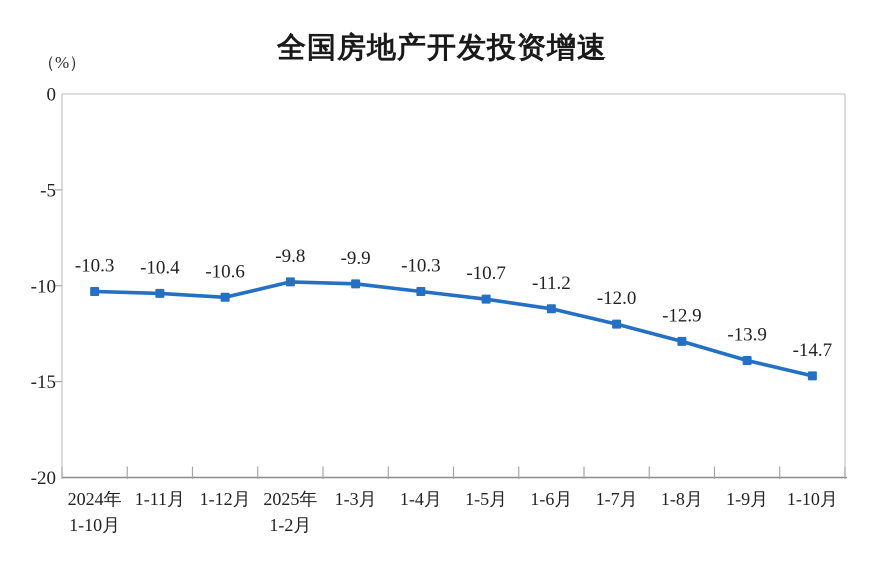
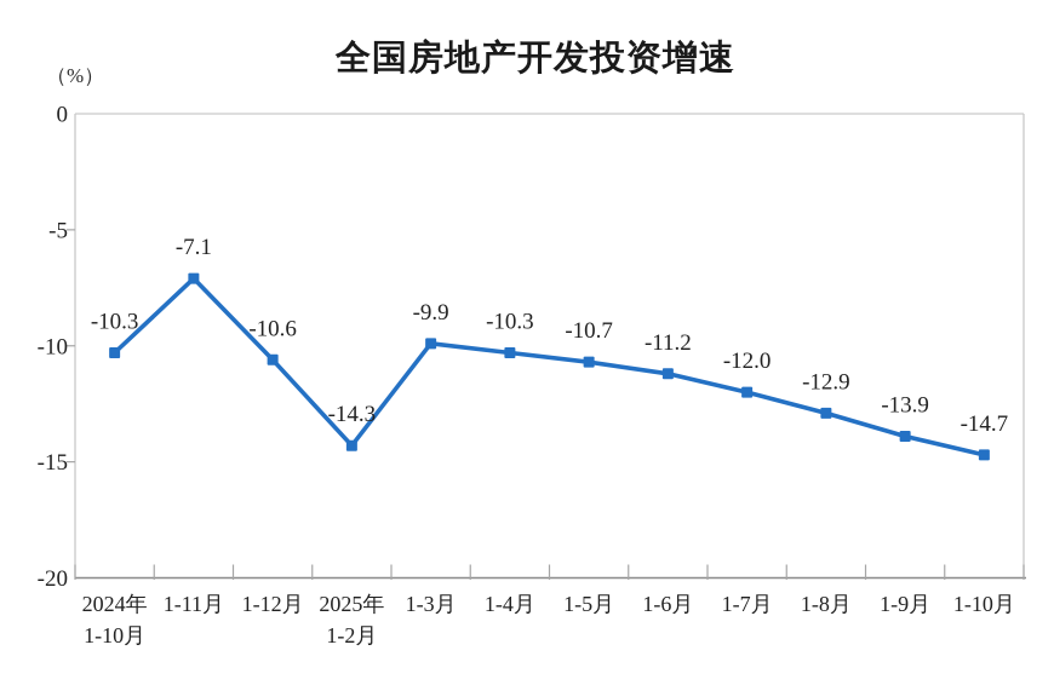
1-11月: -10.4 -> -7.1
2025年 1-2月: -9.8 -> -14.3
